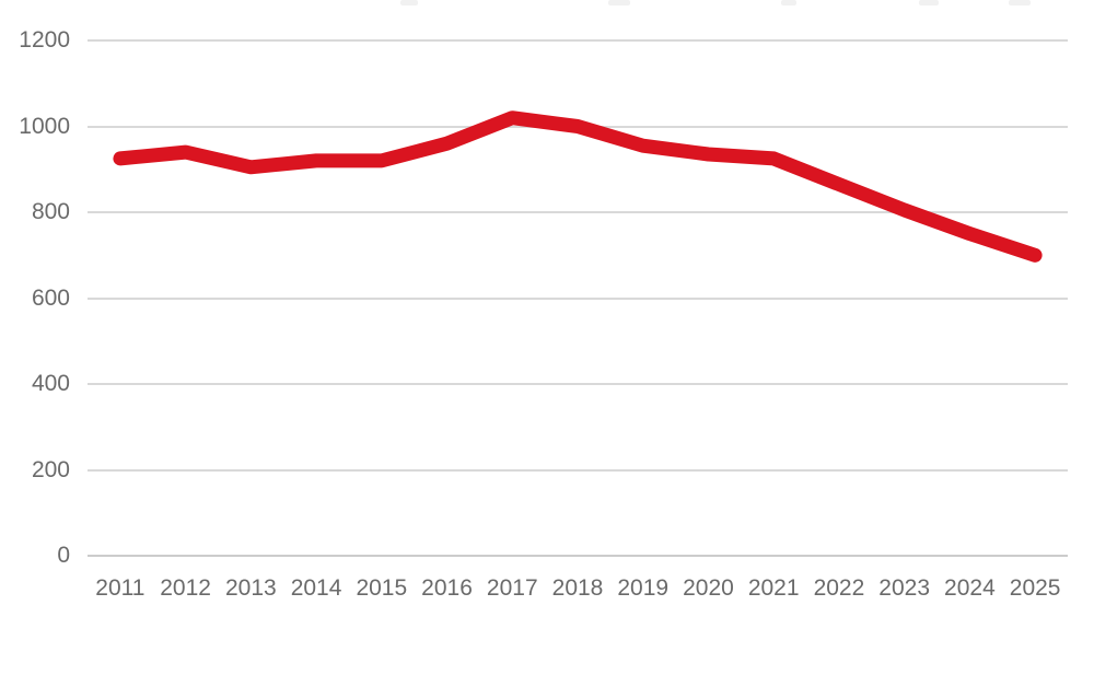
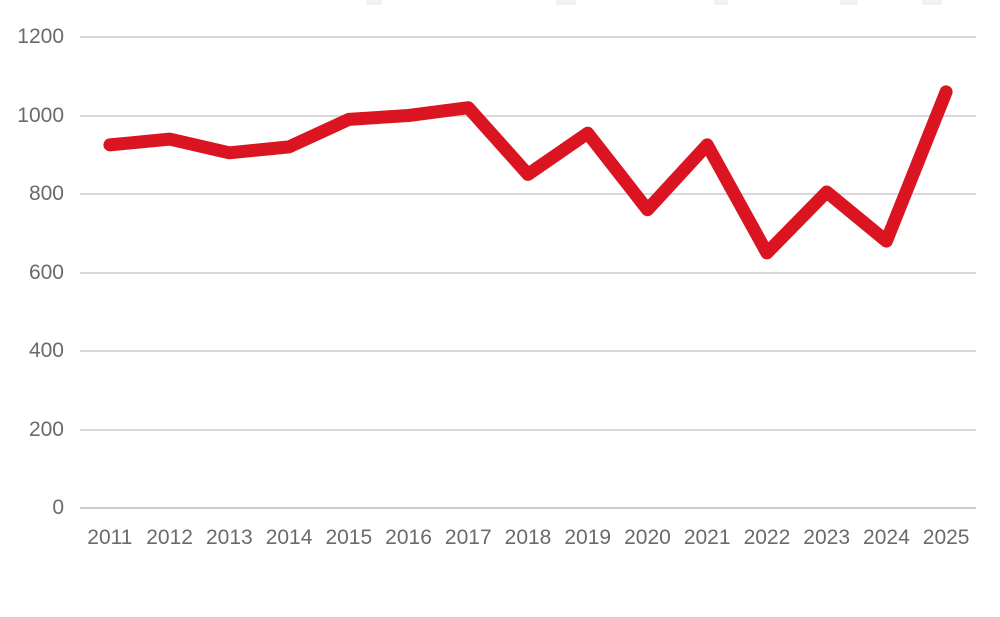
2015: 920 -> 990
2016: 960 -> 1000
2018: 1000 -> 850
2020: 940 -> 760
2022: 860 -> 650
2024: 750 -> 680
2025: 700 -> 1060
